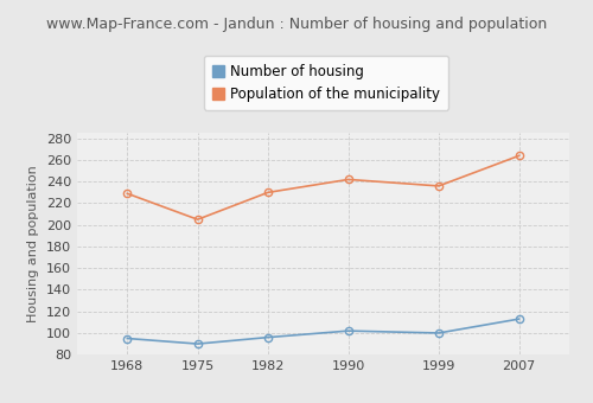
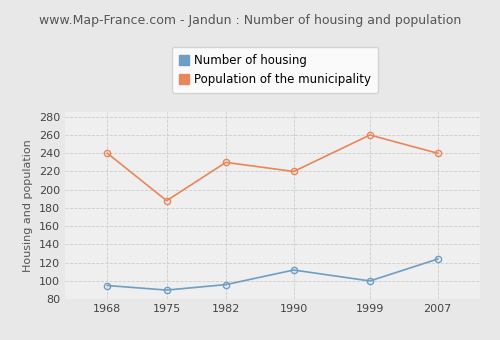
Population of the municipality/1968: 229 -> 240
Population of the municipality/1975: 205 -> 188
Number of housing/1990: 102 -> 112
Population of the municipality/1990: 242 -> 220
Population of the municipality/1999: 236 -> 260
Number of housing/2007: 113 -> 124
Population of the municipality/2007: 264 -> 240
